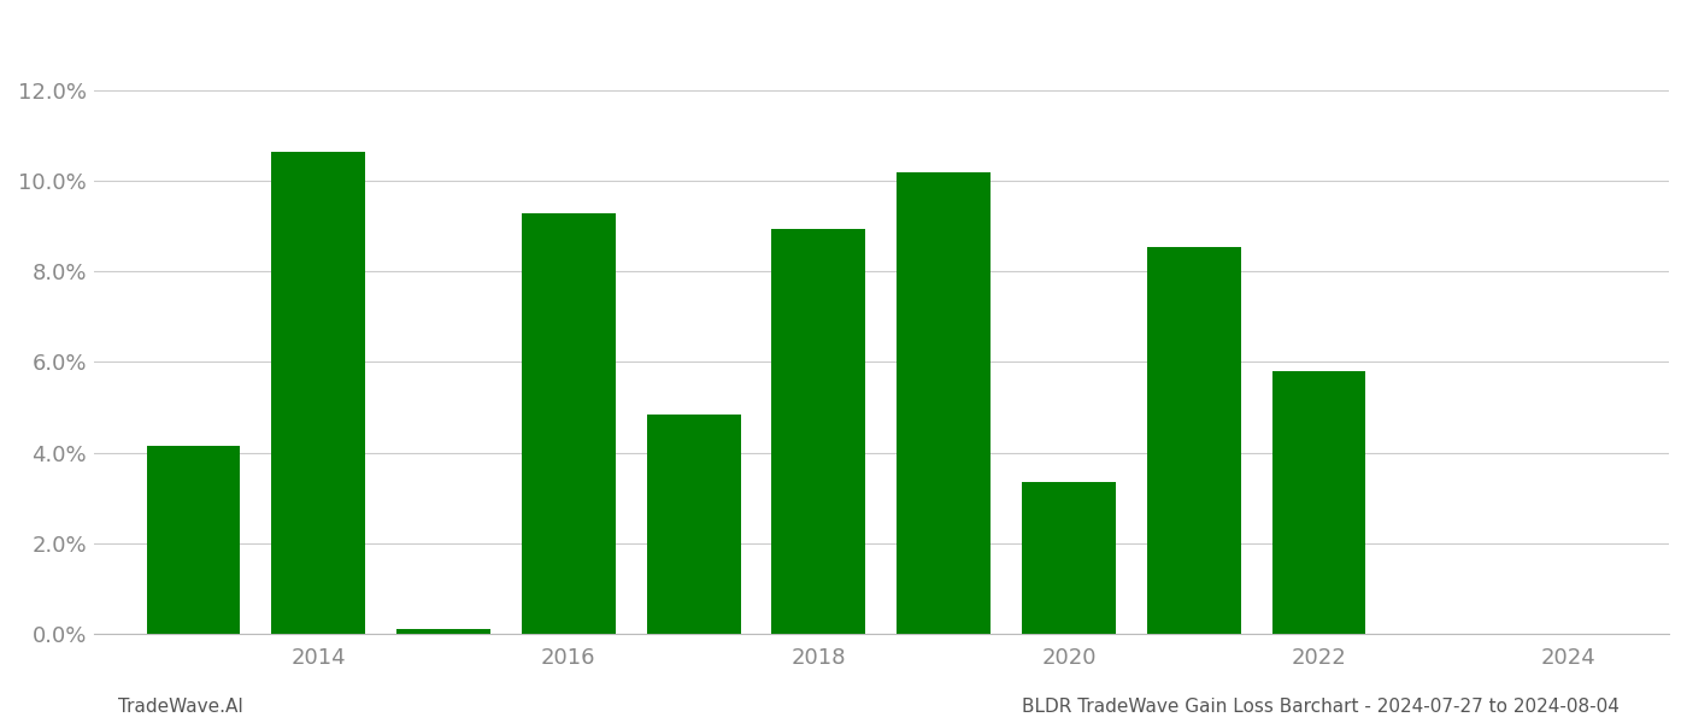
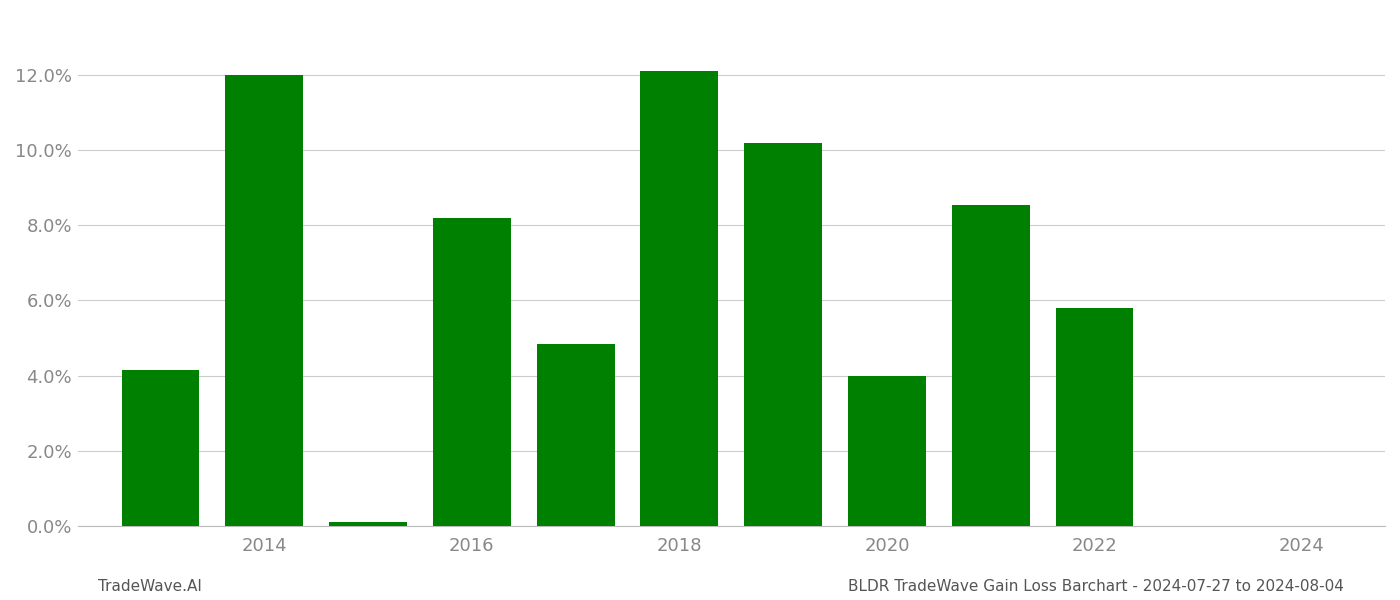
2014: 10.65% -> 12.00%
2016: 9.30% -> 8.20%
2018: 8.95% -> 12.10%
2020: 3.35% -> 4.00%
